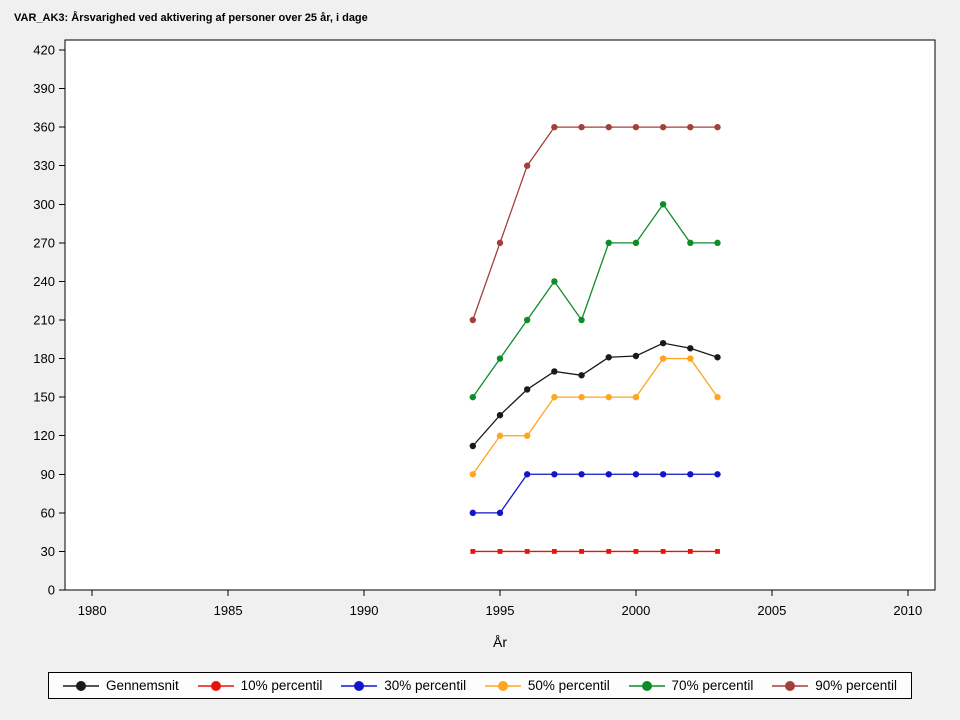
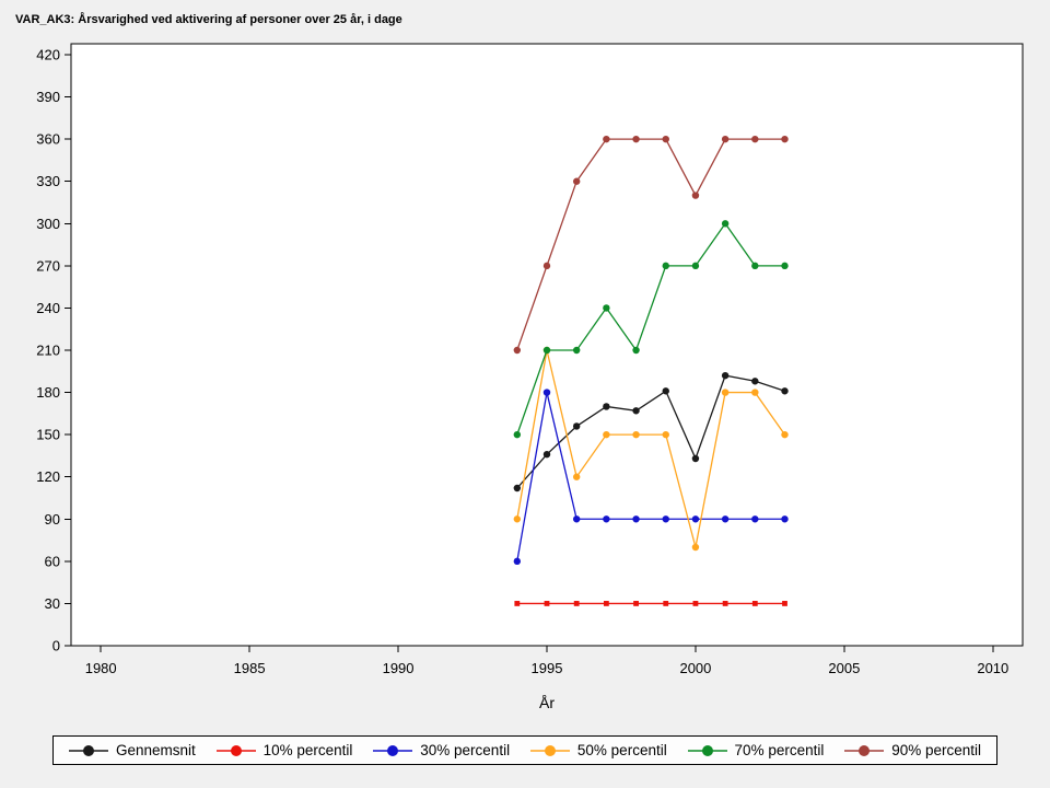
30% percentil/1995: 60 -> 180
50% percentil/1995: 120 -> 210
70% percentil/1995: 180 -> 210
Gennemsnit/2000: 182 -> 133
50% percentil/2000: 150 -> 70
90% percentil/2000: 360 -> 320
